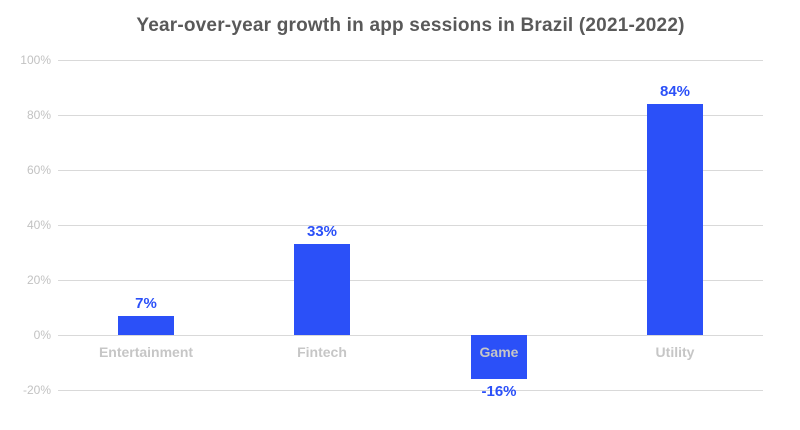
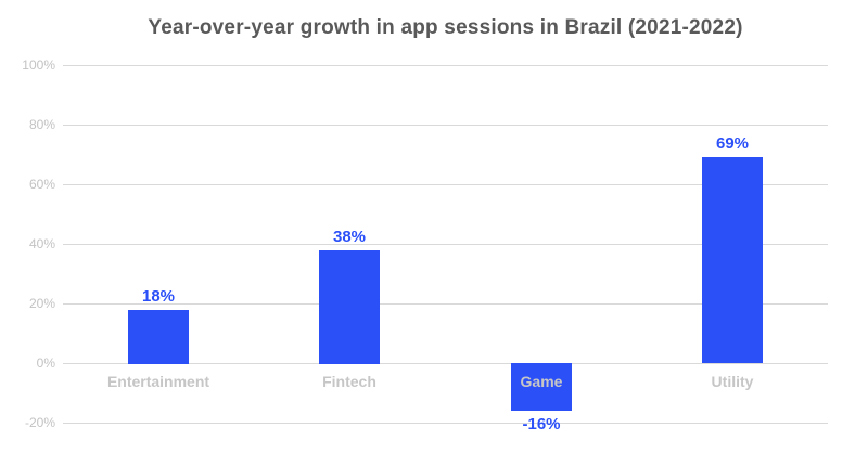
Entertainment: 7% -> 18%
Fintech: 33% -> 38%
Utility: 84% -> 69%
